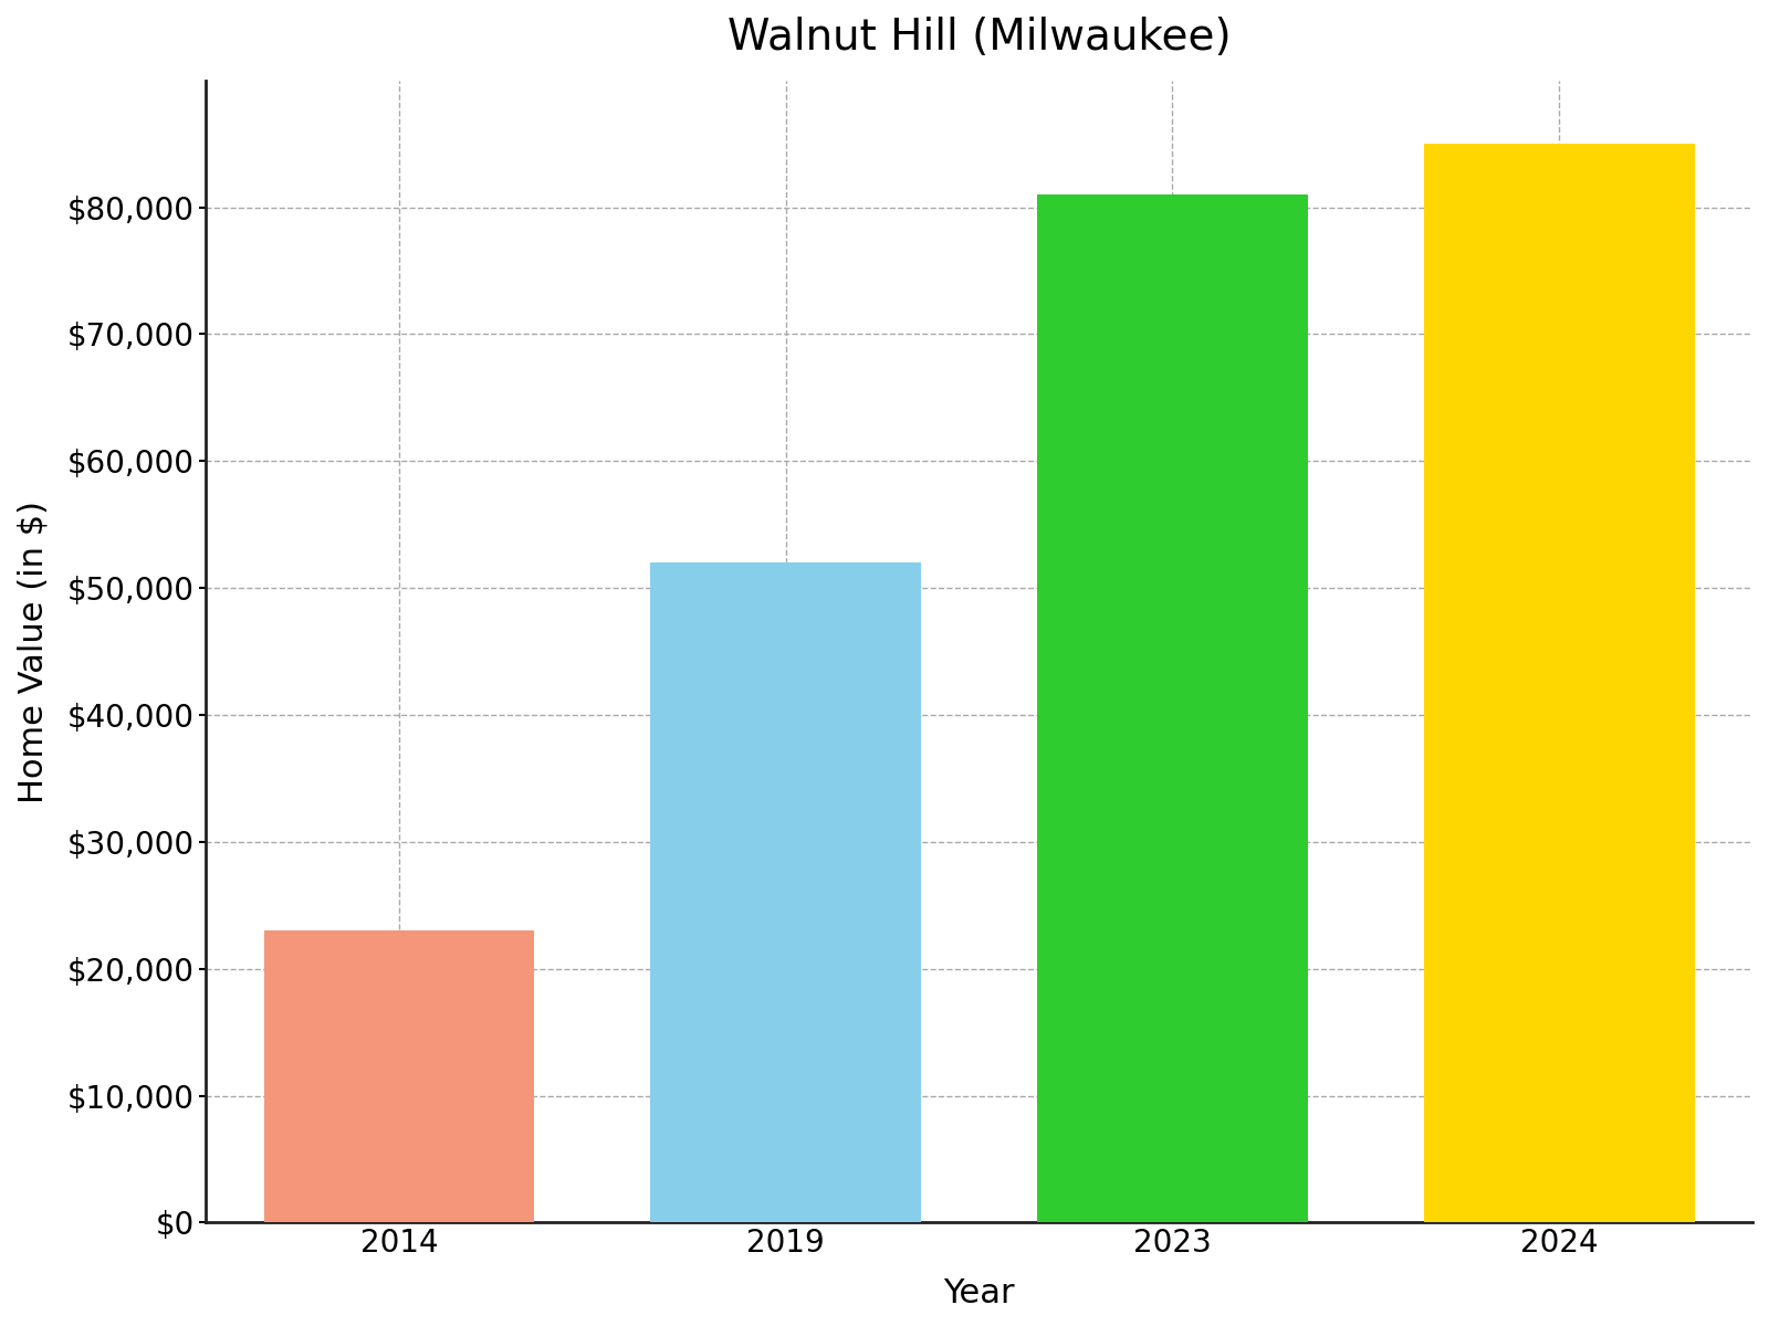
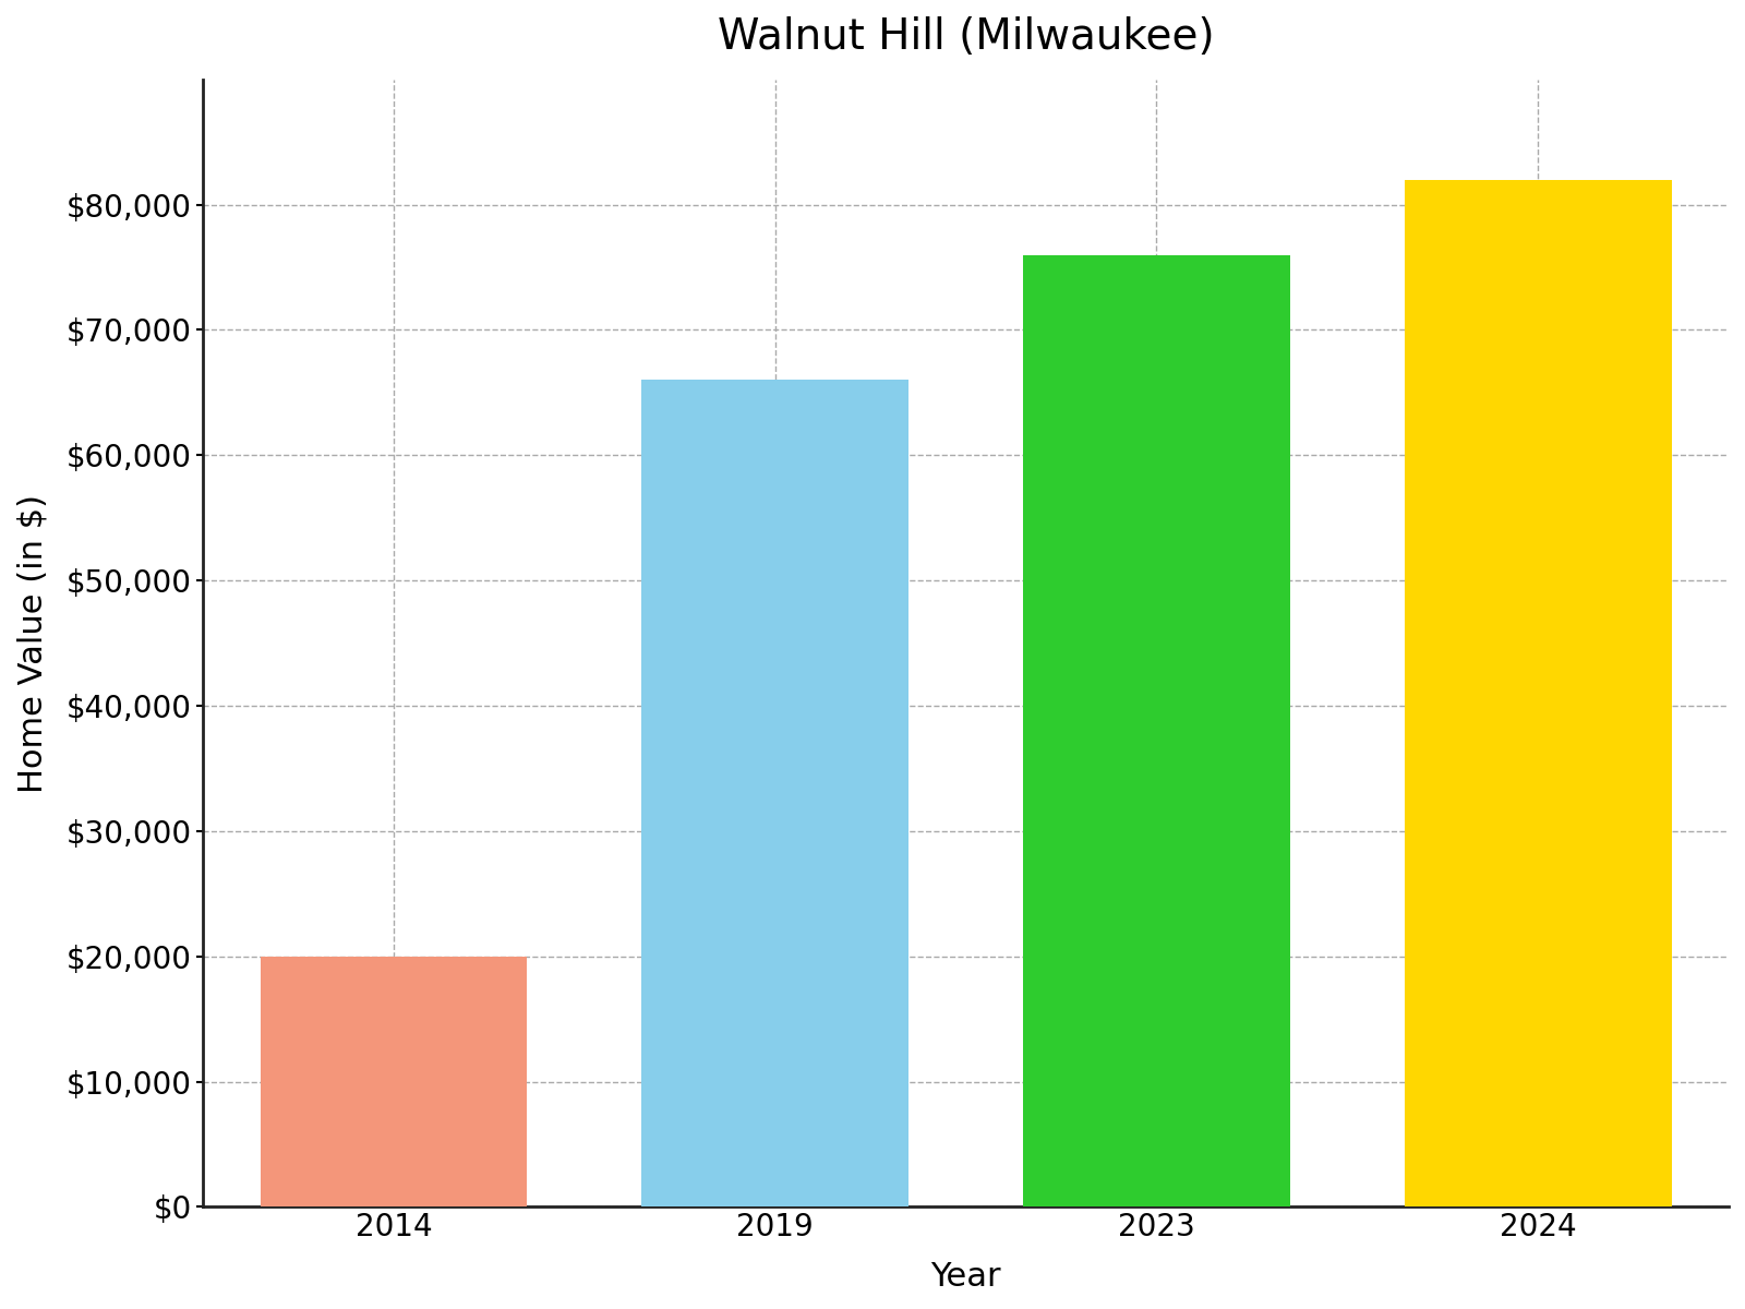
2014: $23,000 -> $20,000
2019: $52,000 -> $66,000
2023: $81,000 -> $76,000
2024: $85,000 -> $82,000
